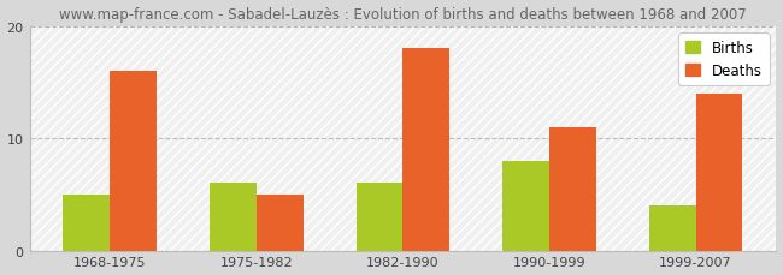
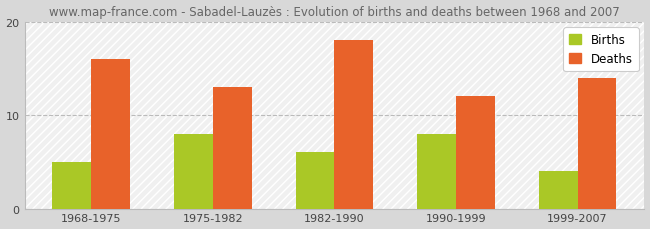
Births/1975-1982: 6 -> 8
Deaths/1975-1982: 5 -> 13
Deaths/1990-1999: 11 -> 12
